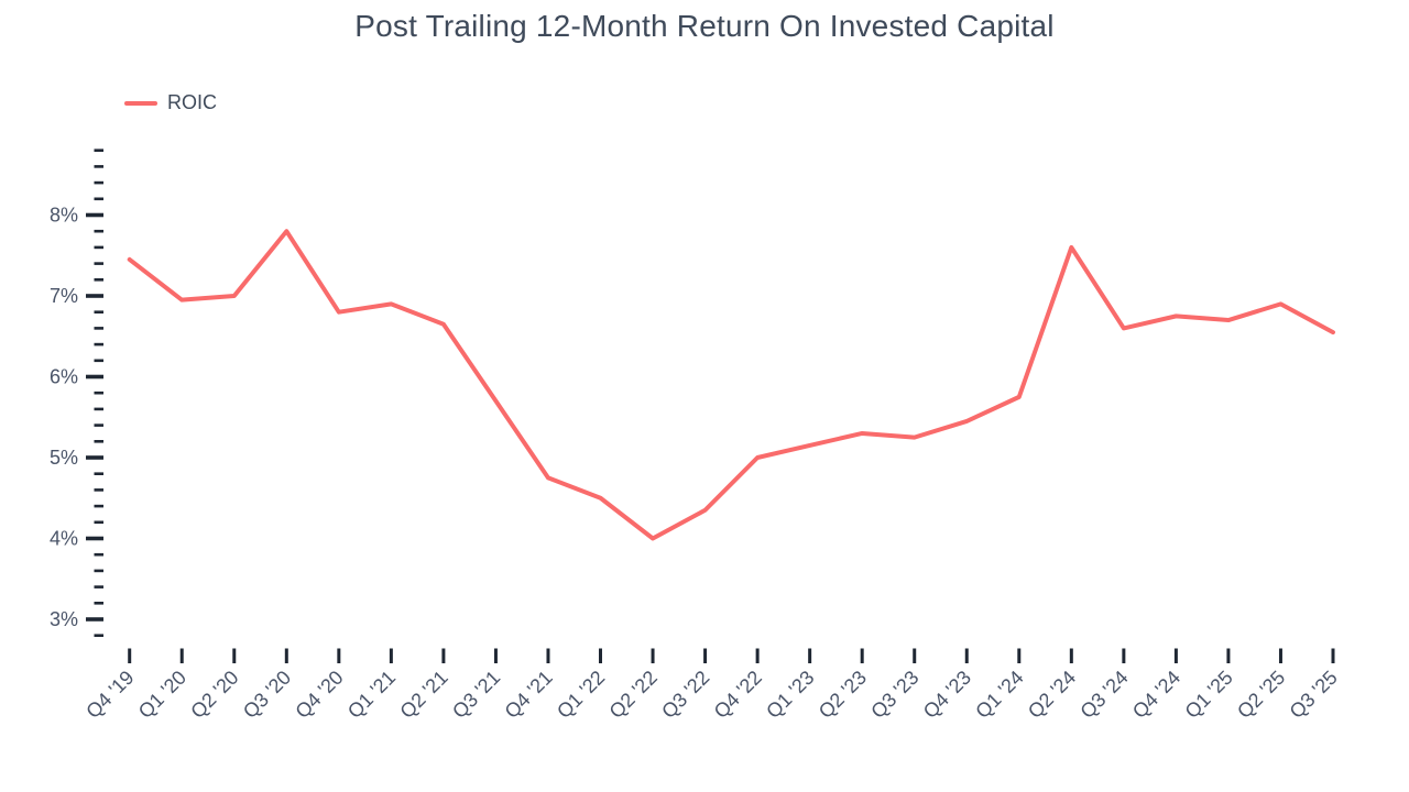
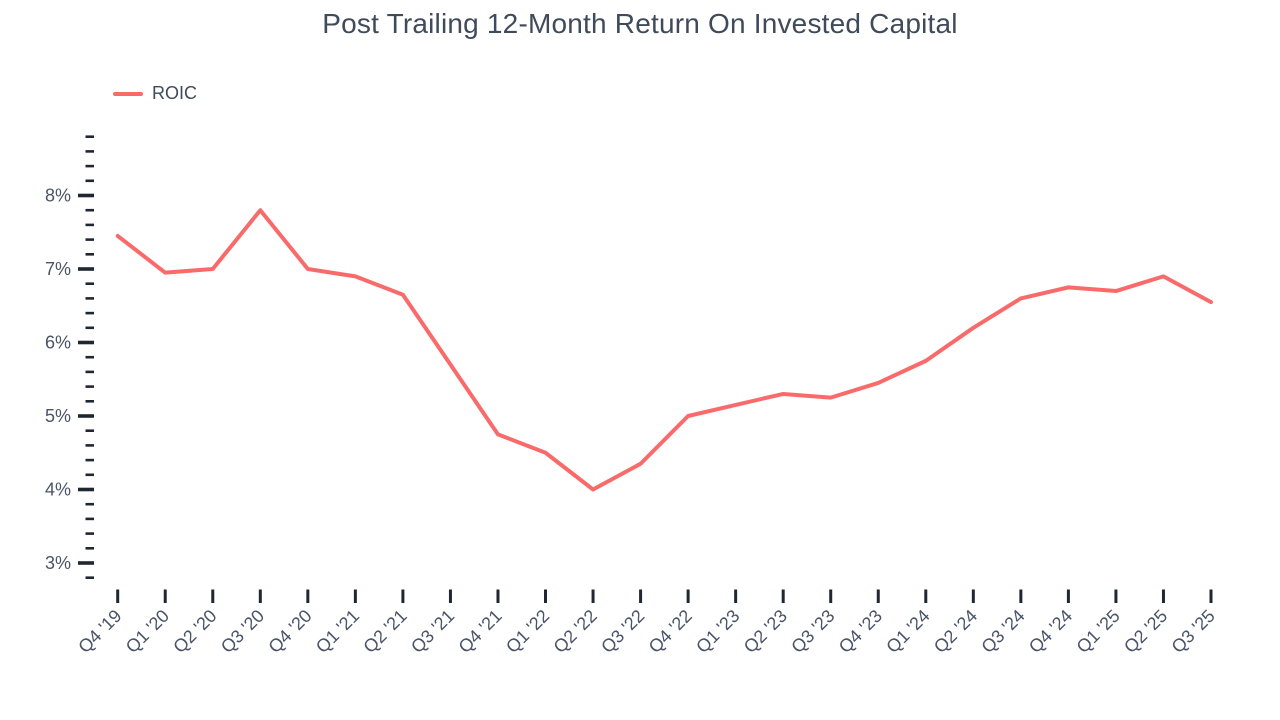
Q4 '20: 6.8% -> 7.0%
Q2 '24: 7.6% -> 6.2%
